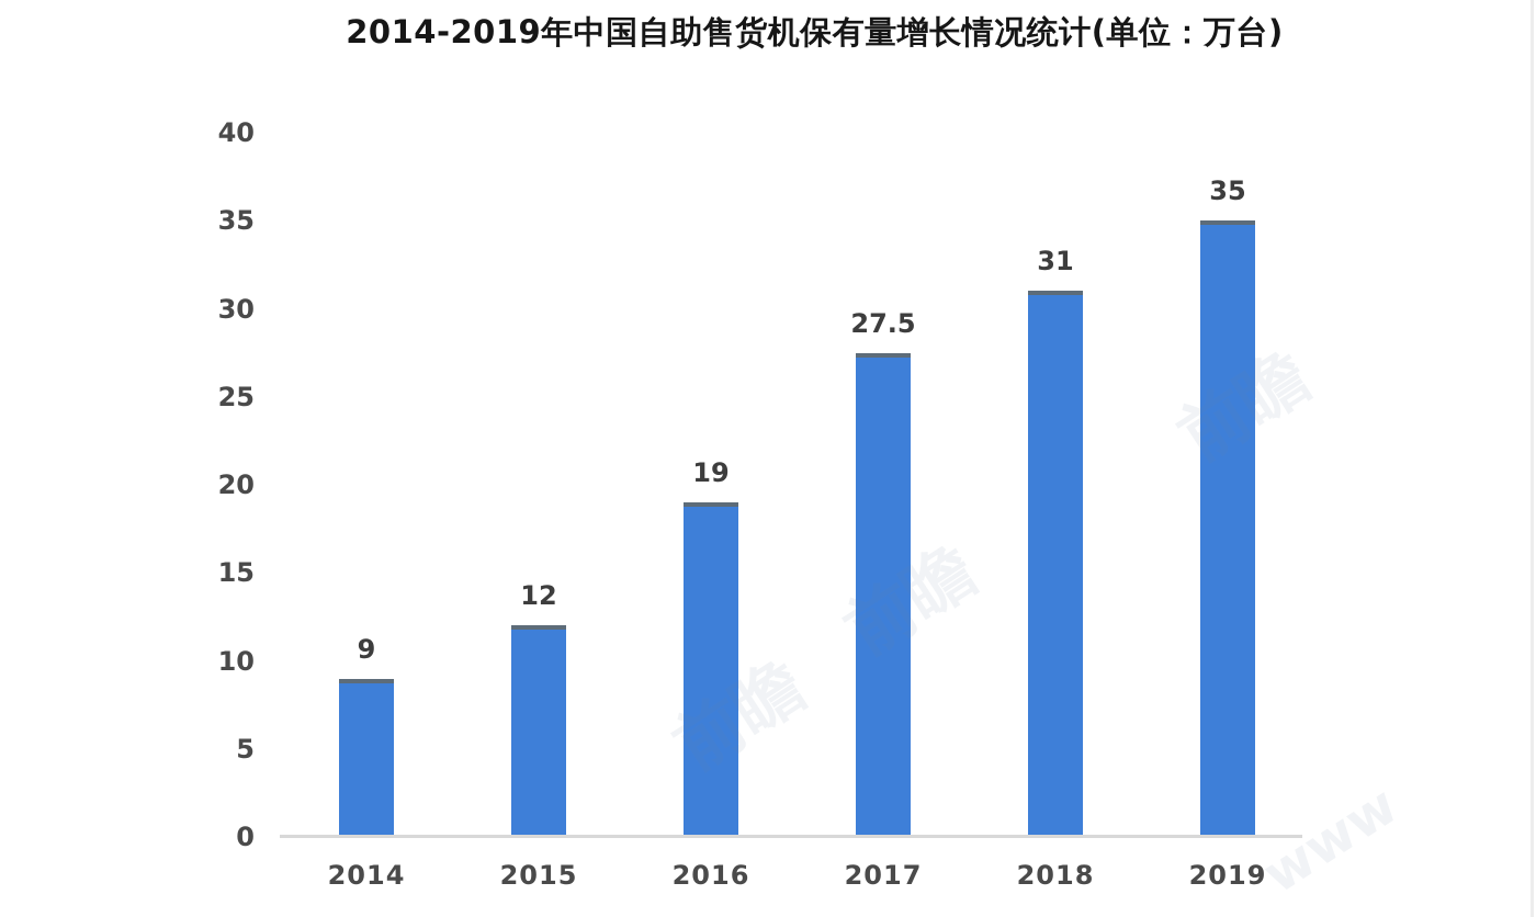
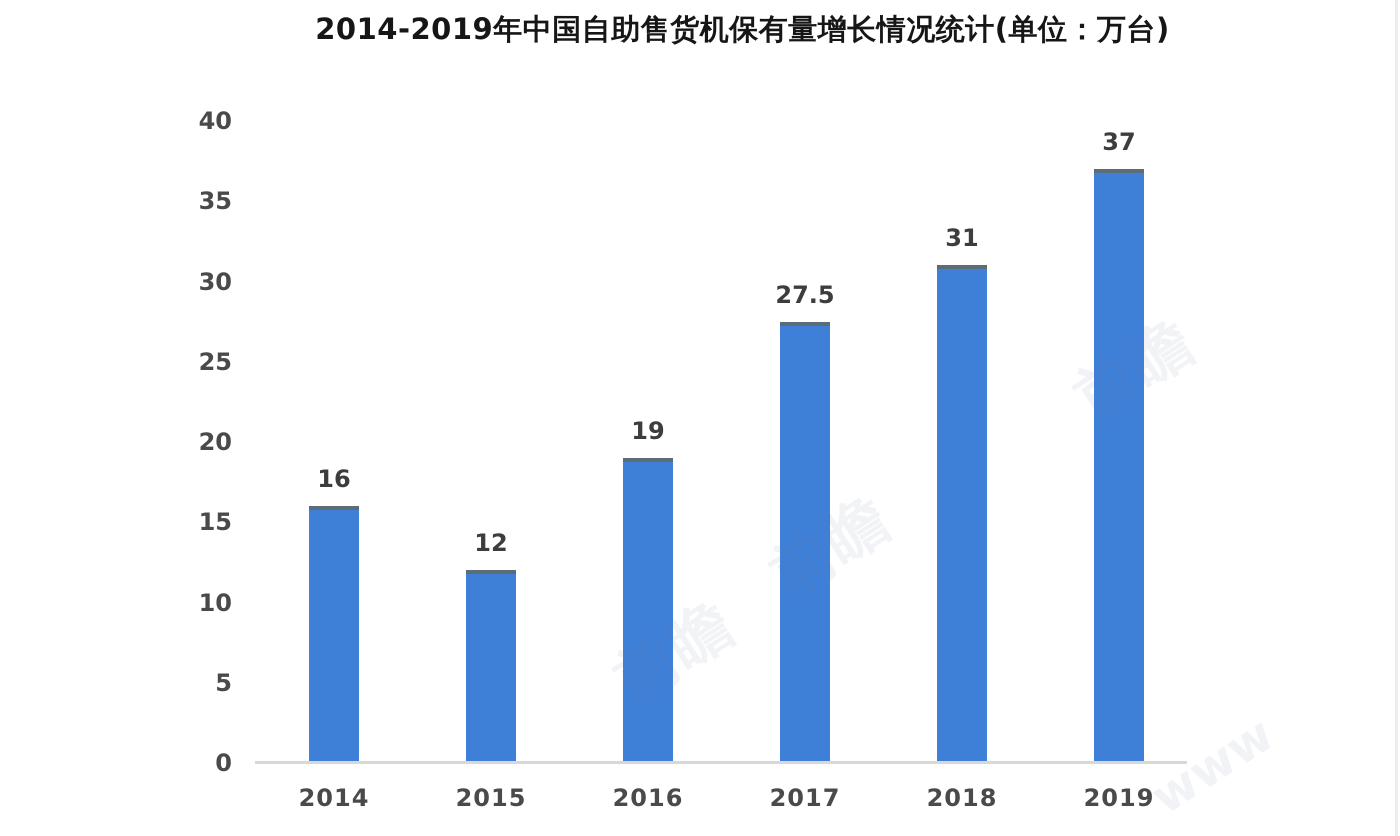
2014: 9 -> 16
2019: 35 -> 37
